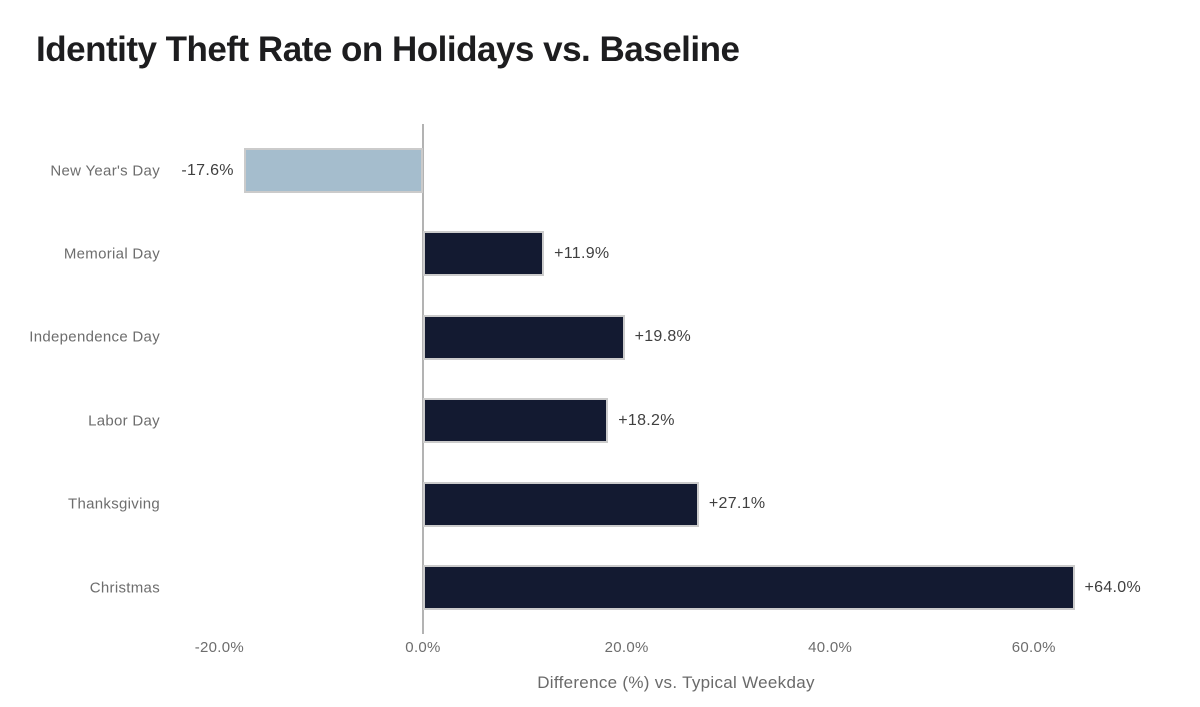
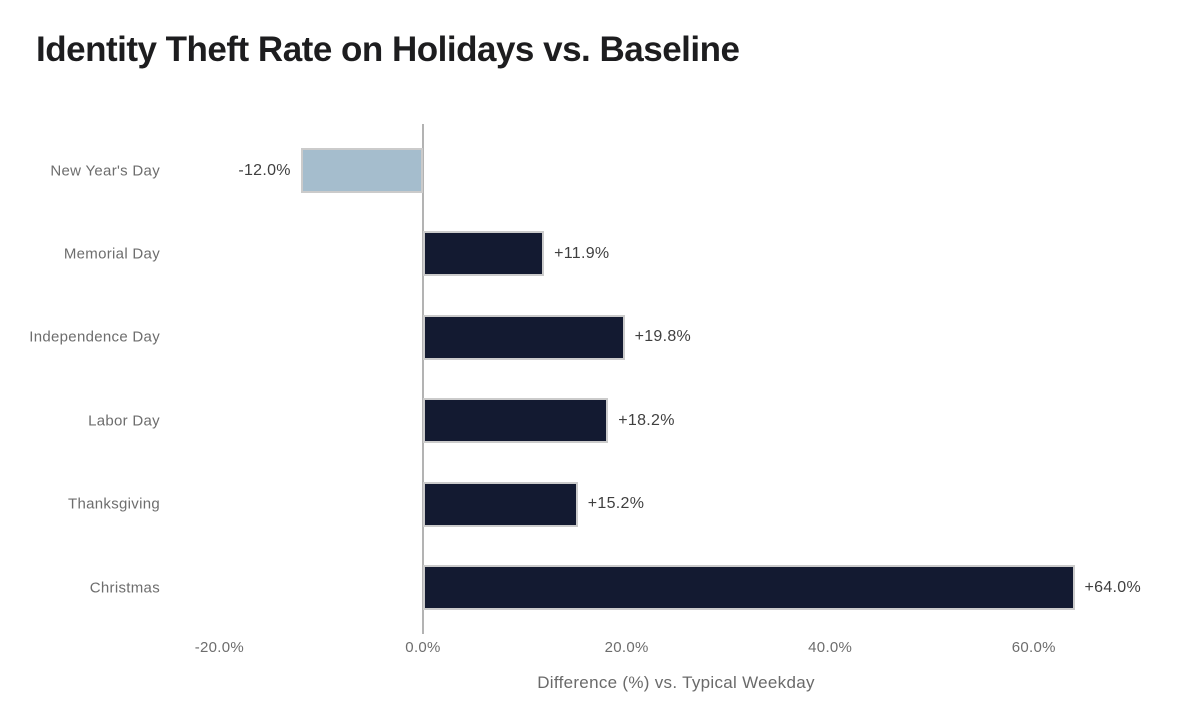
New Year's Day: -17.6% -> -12.0%
Thanksgiving: +27.1% -> +15.2%
